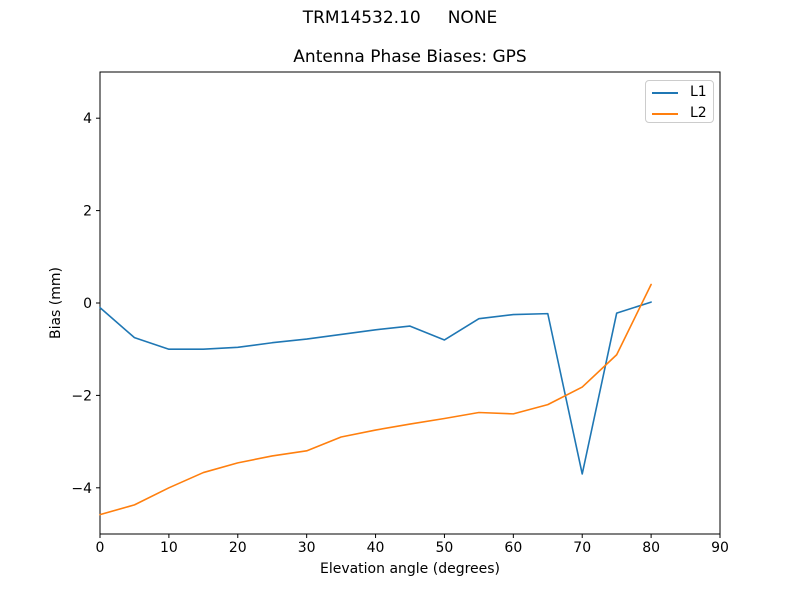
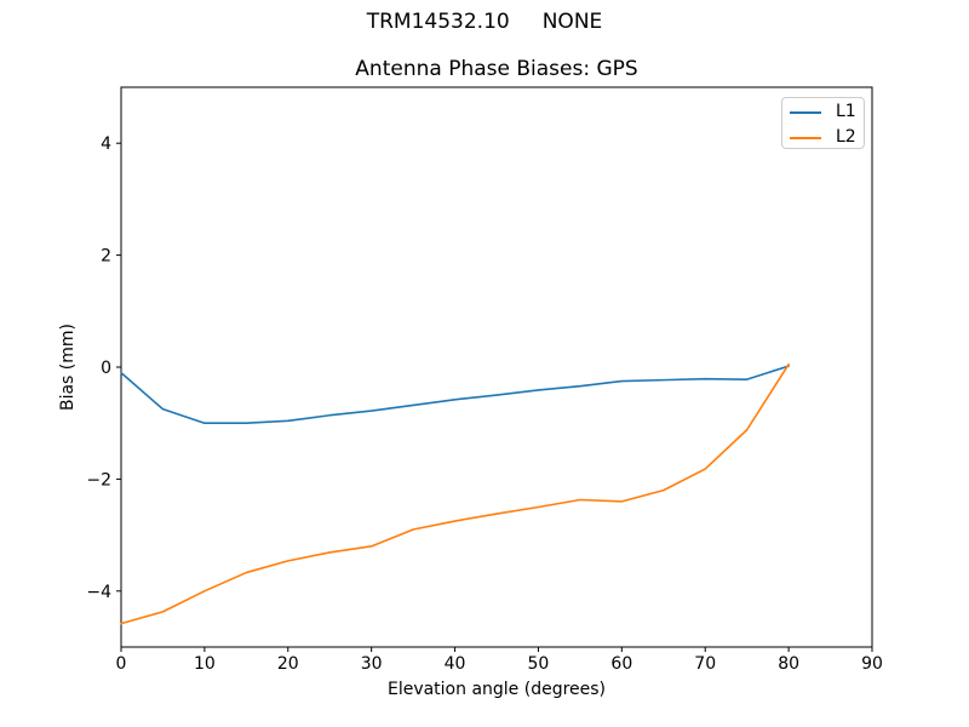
L1/50: -0.8 -> -0.4
L1/70: -3.7 -> -0.2
L2/80: 0.4 -> 0.1
